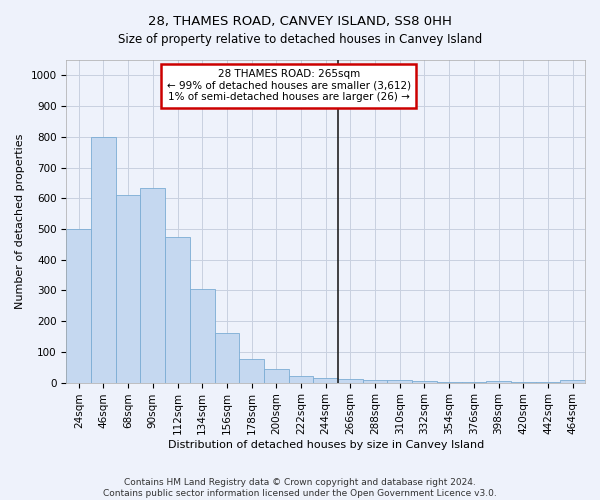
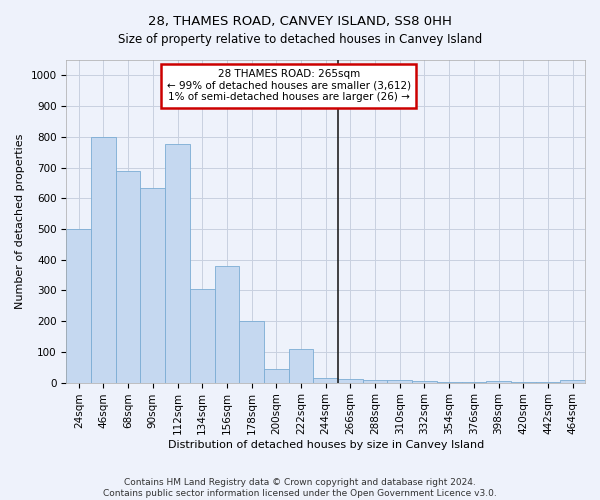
68sqm: 610 -> 690
112sqm: 475 -> 775
156sqm: 163 -> 380
178sqm: 78 -> 200
222sqm: 22 -> 110
